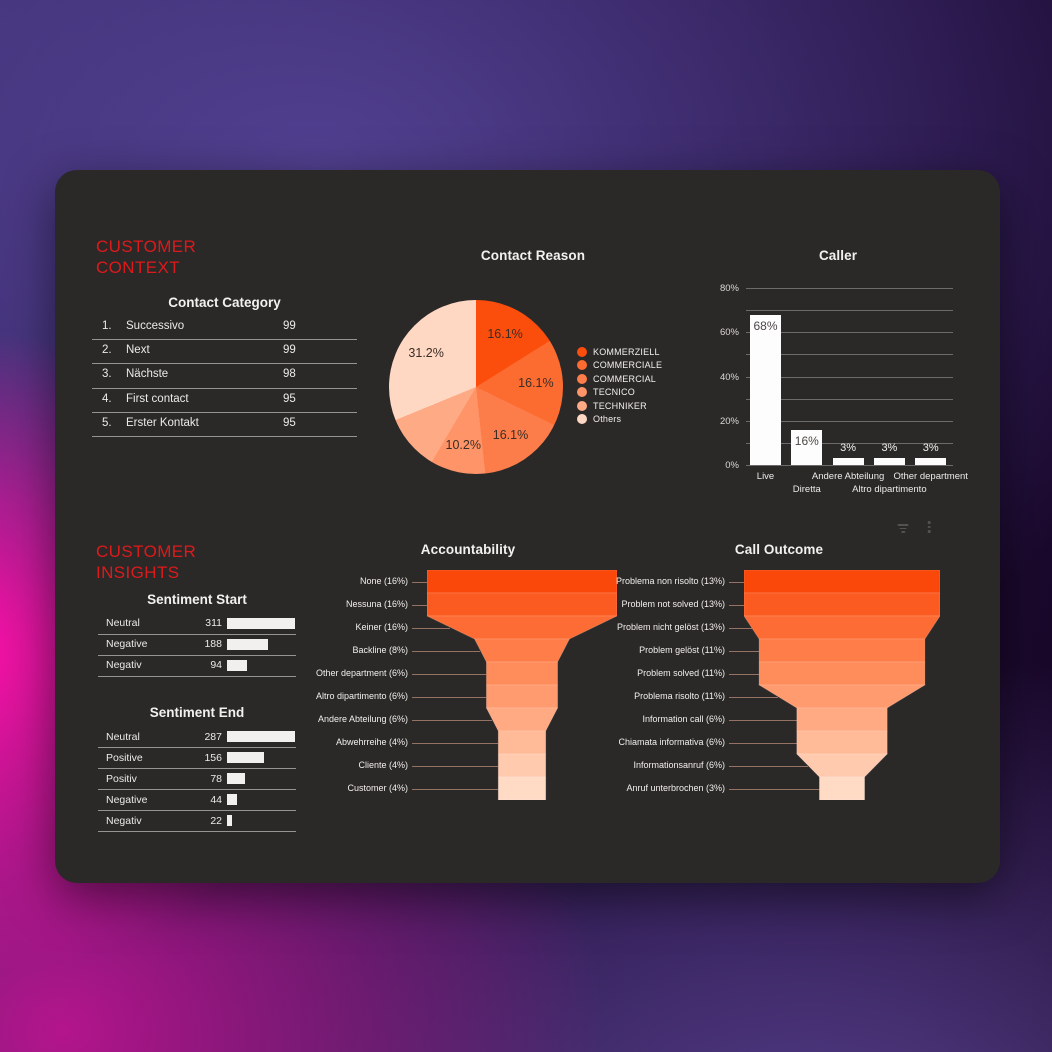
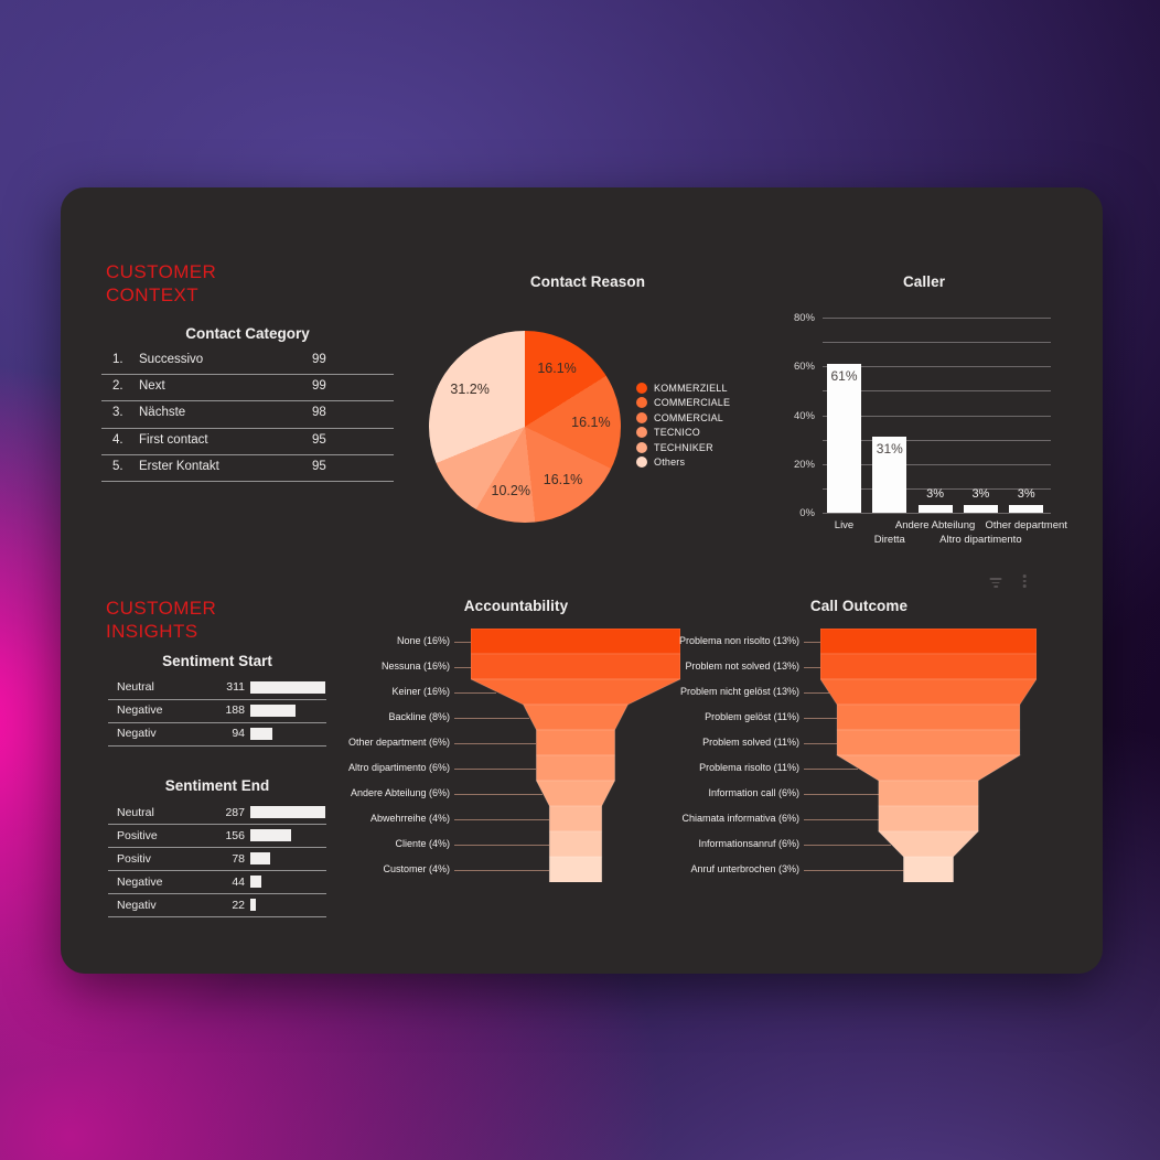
Caller/Live: 68% -> 61%
Caller/Diretta: 16% -> 31%
